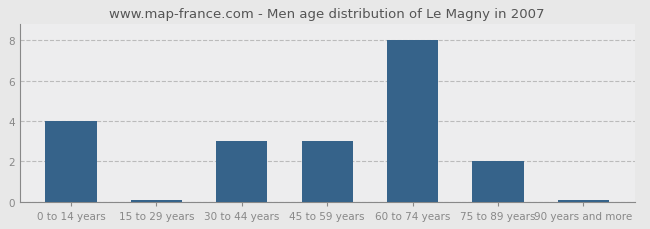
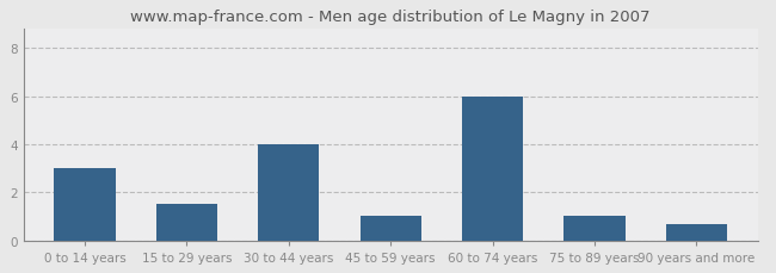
0 to 14 years: 4.0 -> 3.0
15 to 29 years: 0.1 -> 1.5
30 to 44 years: 3.0 -> 4.0
45 to 59 years: 3.0 -> 1.0
60 to 74 years: 8.0 -> 6.0
75 to 89 years: 2.0 -> 1.0
90 years and more: 0.1 -> 0.7
